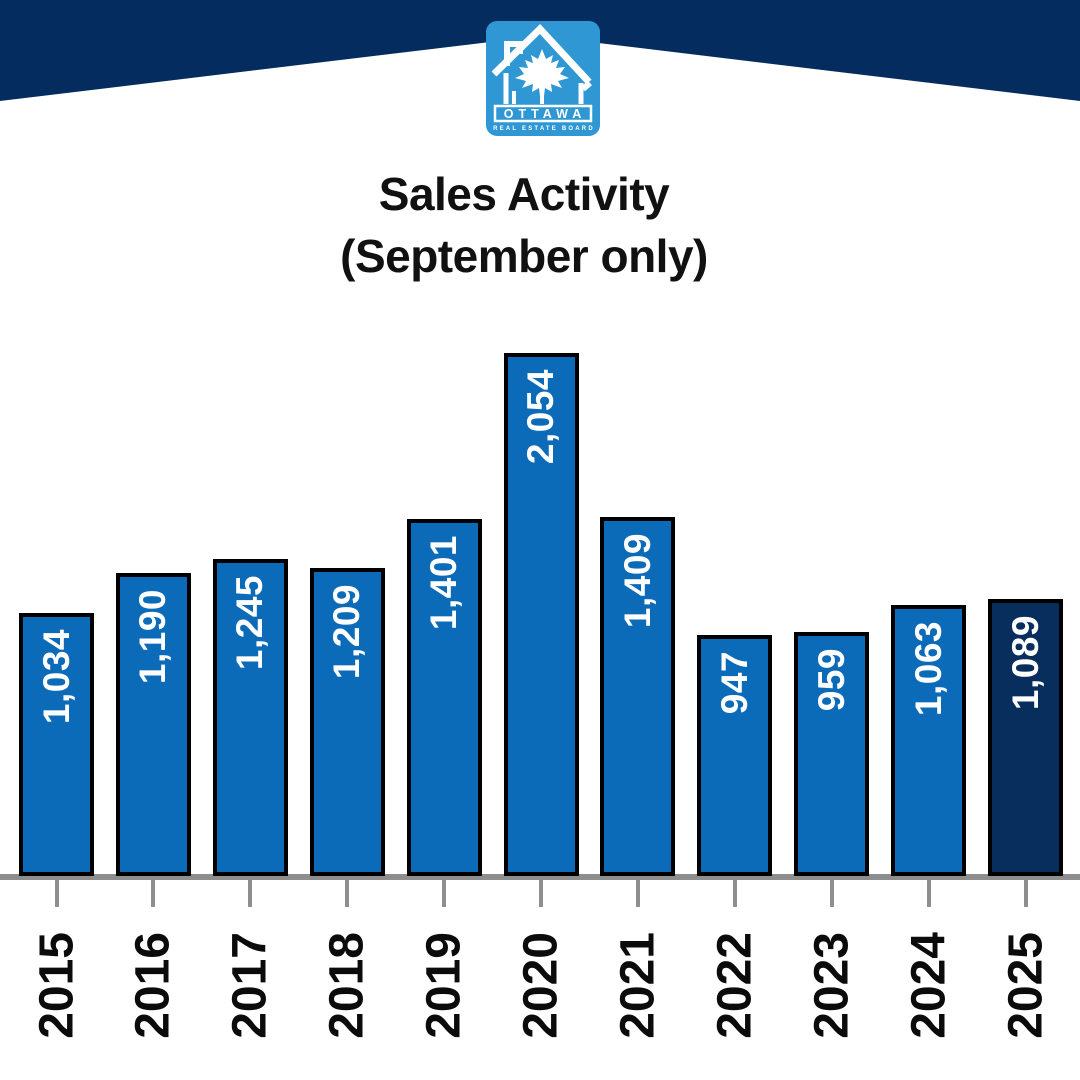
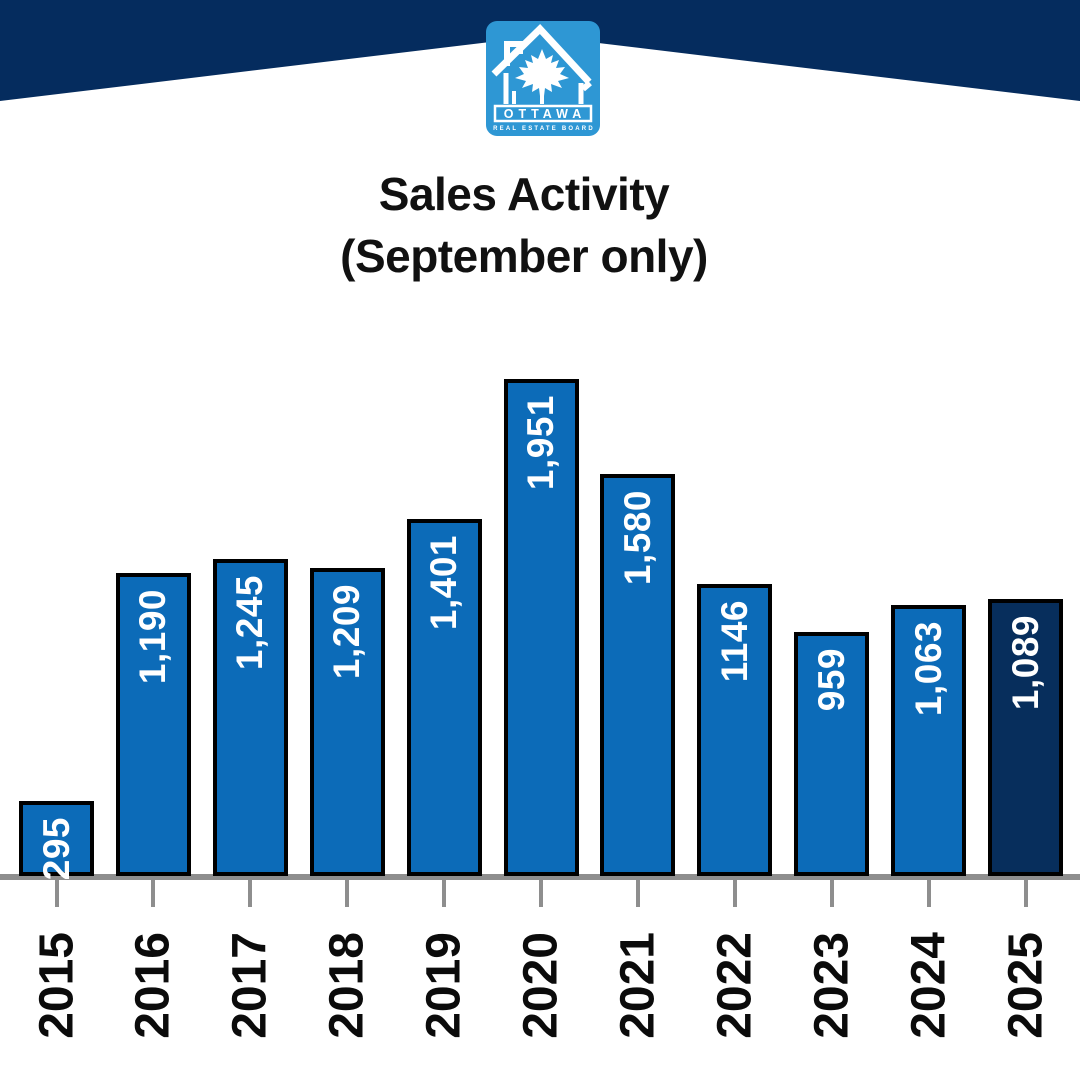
2015: 1,034 -> 295
2020: 2,054 -> 1,951
2021: 1,409 -> 1,580
2022: 947 -> 1146
